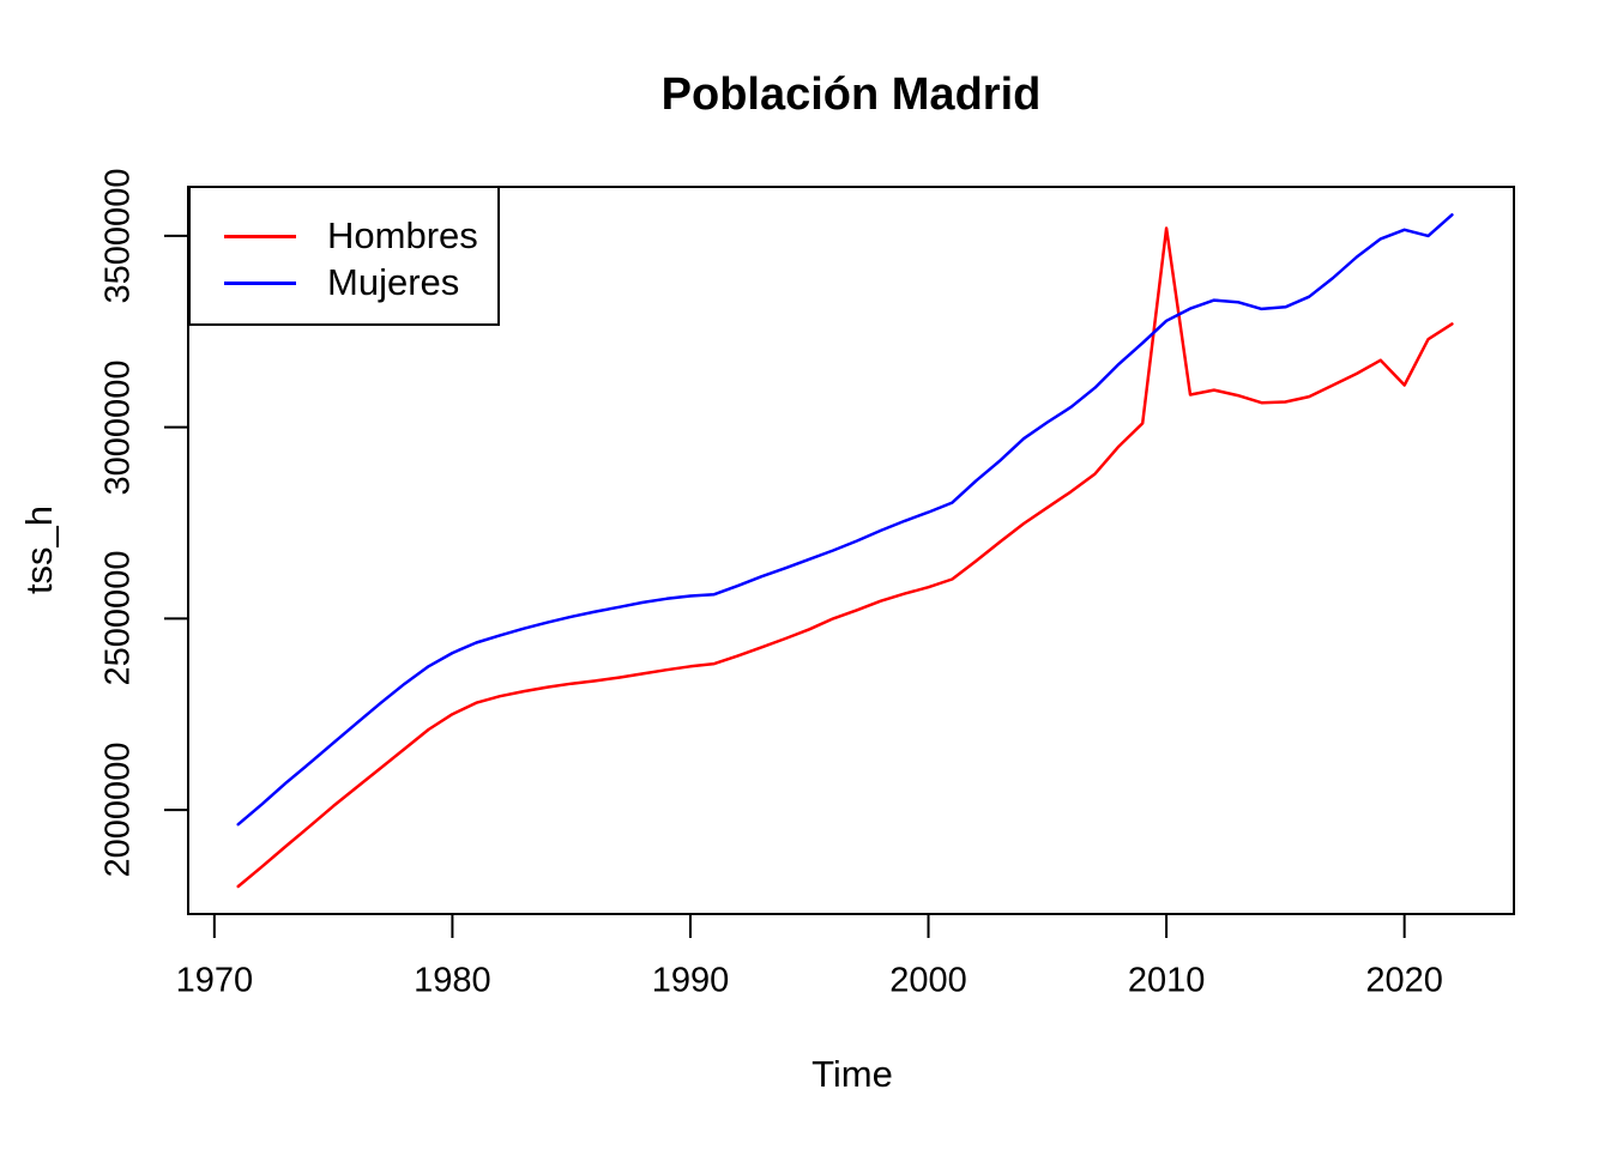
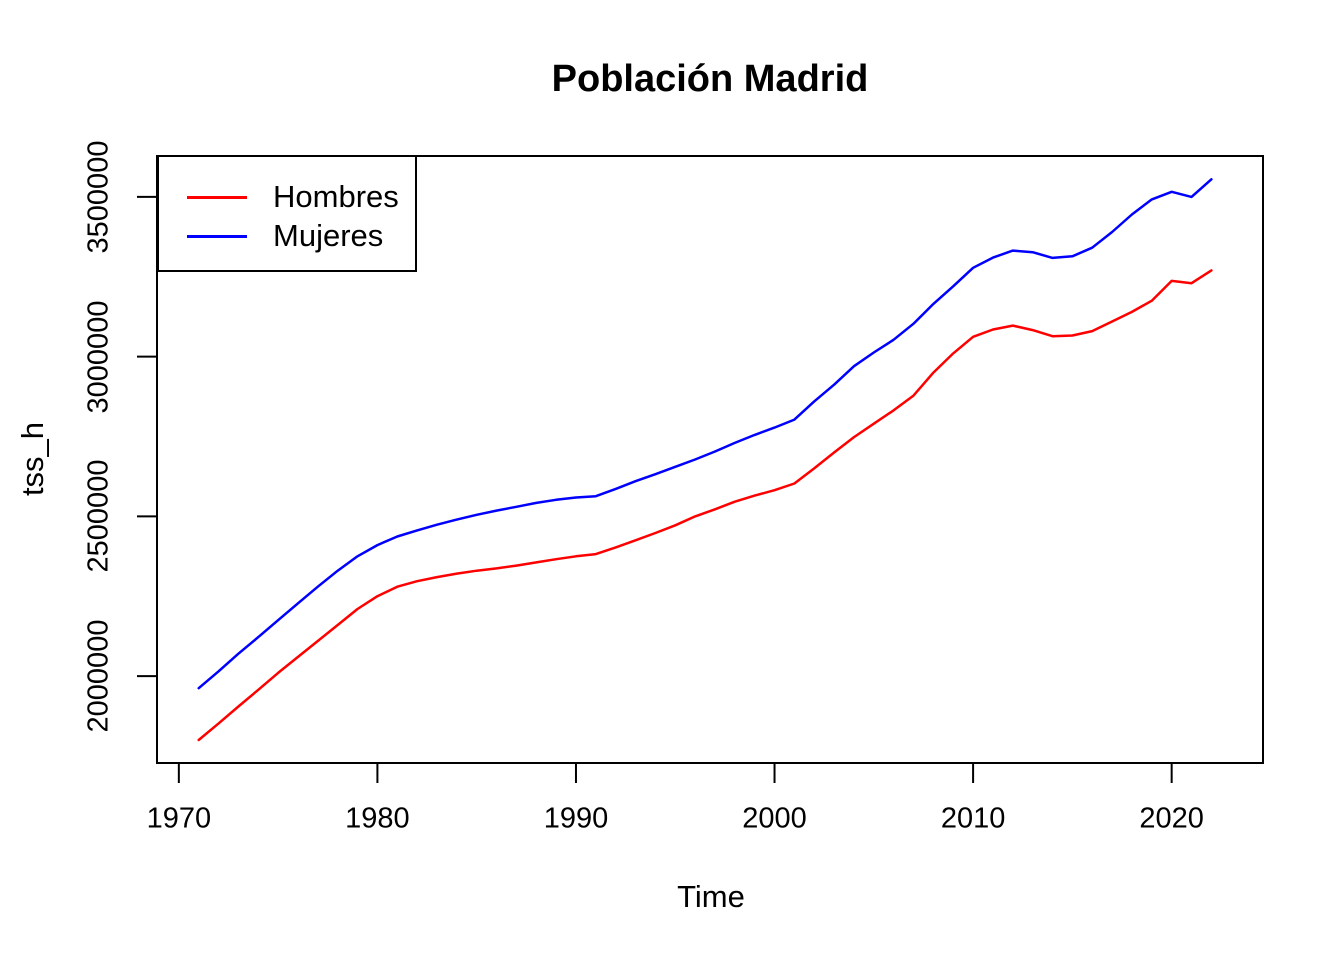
Hombres/2010: 3520000 -> 3060000
Hombres/2020: 3110000 -> 3240000
